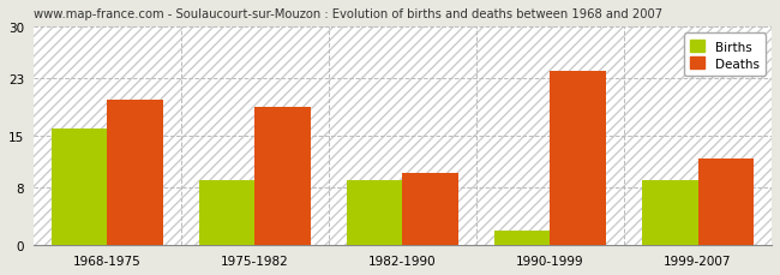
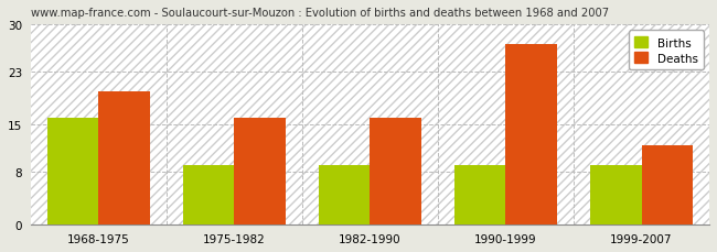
Deaths/1975-1982: 19 -> 16
Deaths/1982-1990: 10 -> 16
Births/1990-1999: 2 -> 9
Deaths/1990-1999: 24 -> 27
